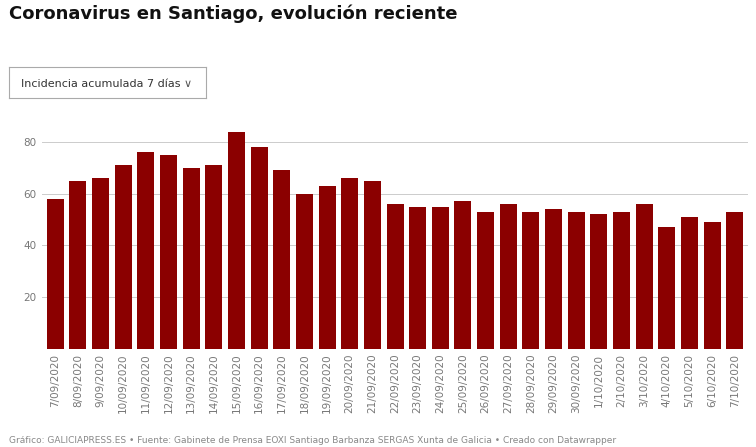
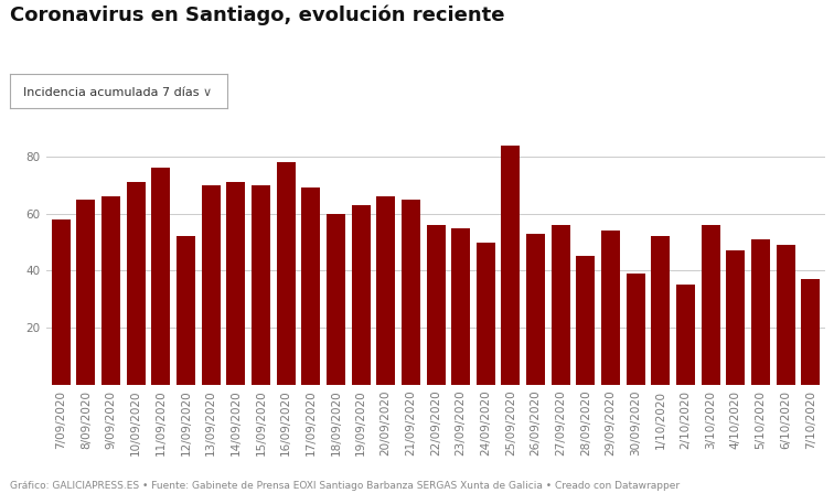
12/09/2020: 75 -> 52
15/09/2020: 84 -> 70
24/09/2020: 55 -> 50
25/09/2020: 57 -> 84
28/09/2020: 53 -> 45
30/09/2020: 53 -> 39
2/10/2020: 53 -> 35
7/10/2020: 53 -> 37
